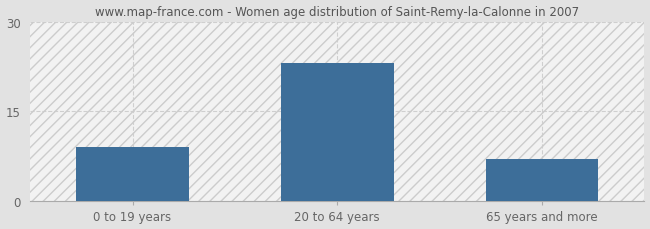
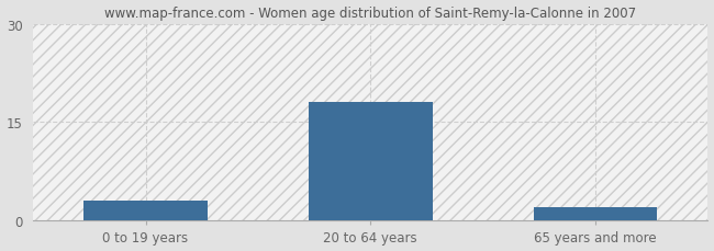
0 to 19 years: 9 -> 3
20 to 64 years: 23 -> 18
65 years and more: 7 -> 2
